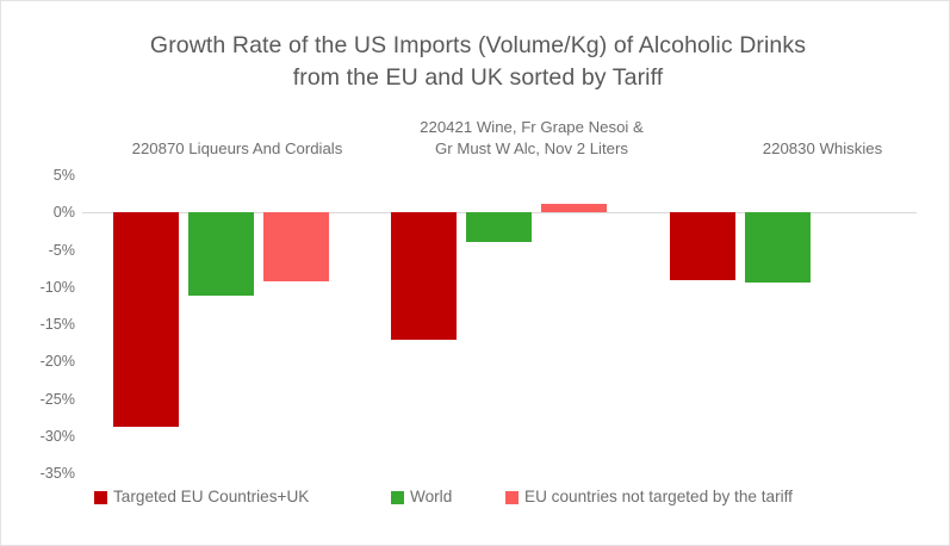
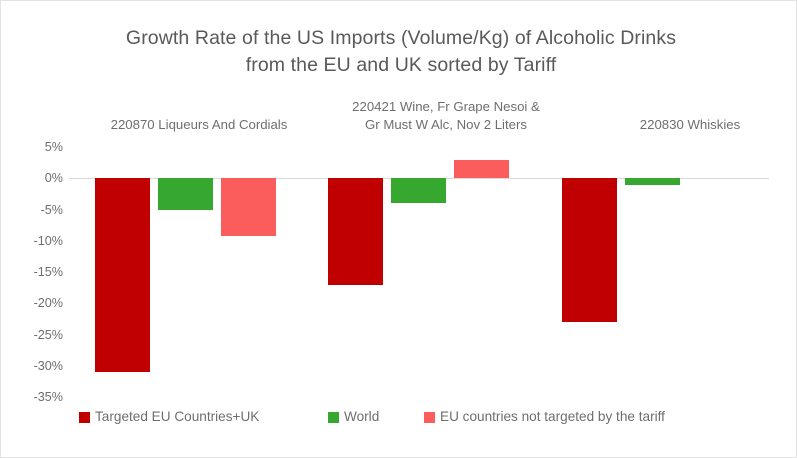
Targeted EU Countries+UK/220870 Liqueurs And Cordials: -29% -> -31%
World/220870 Liqueurs And Cordials: -11% -> -5%
EU countries not targeted by the tariff/220421 Wine, Fr Grape Nesoi & Gr Must W Alc, Nov 2 Liters: 1% -> 3%
Targeted EU Countries+UK/220830 Whiskies: -9% -> -23%
World/220830 Whiskies: -9% -> -1%
